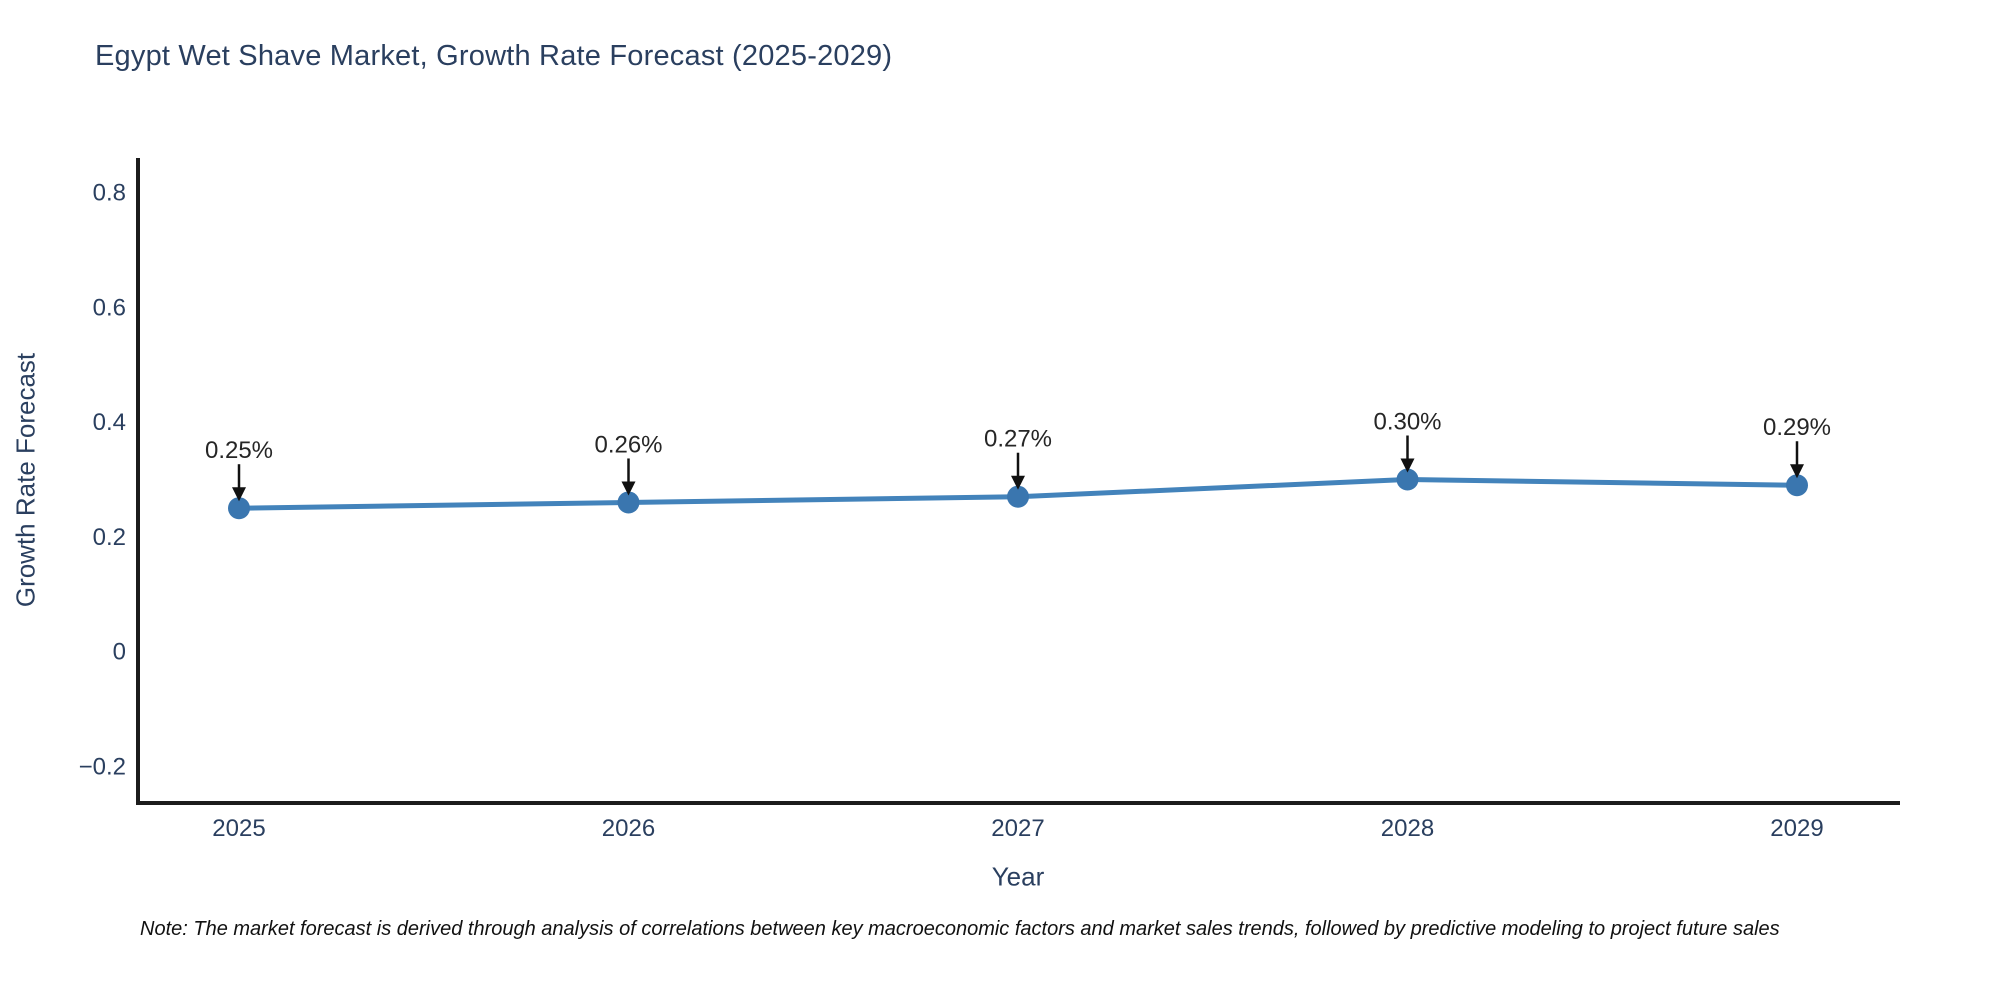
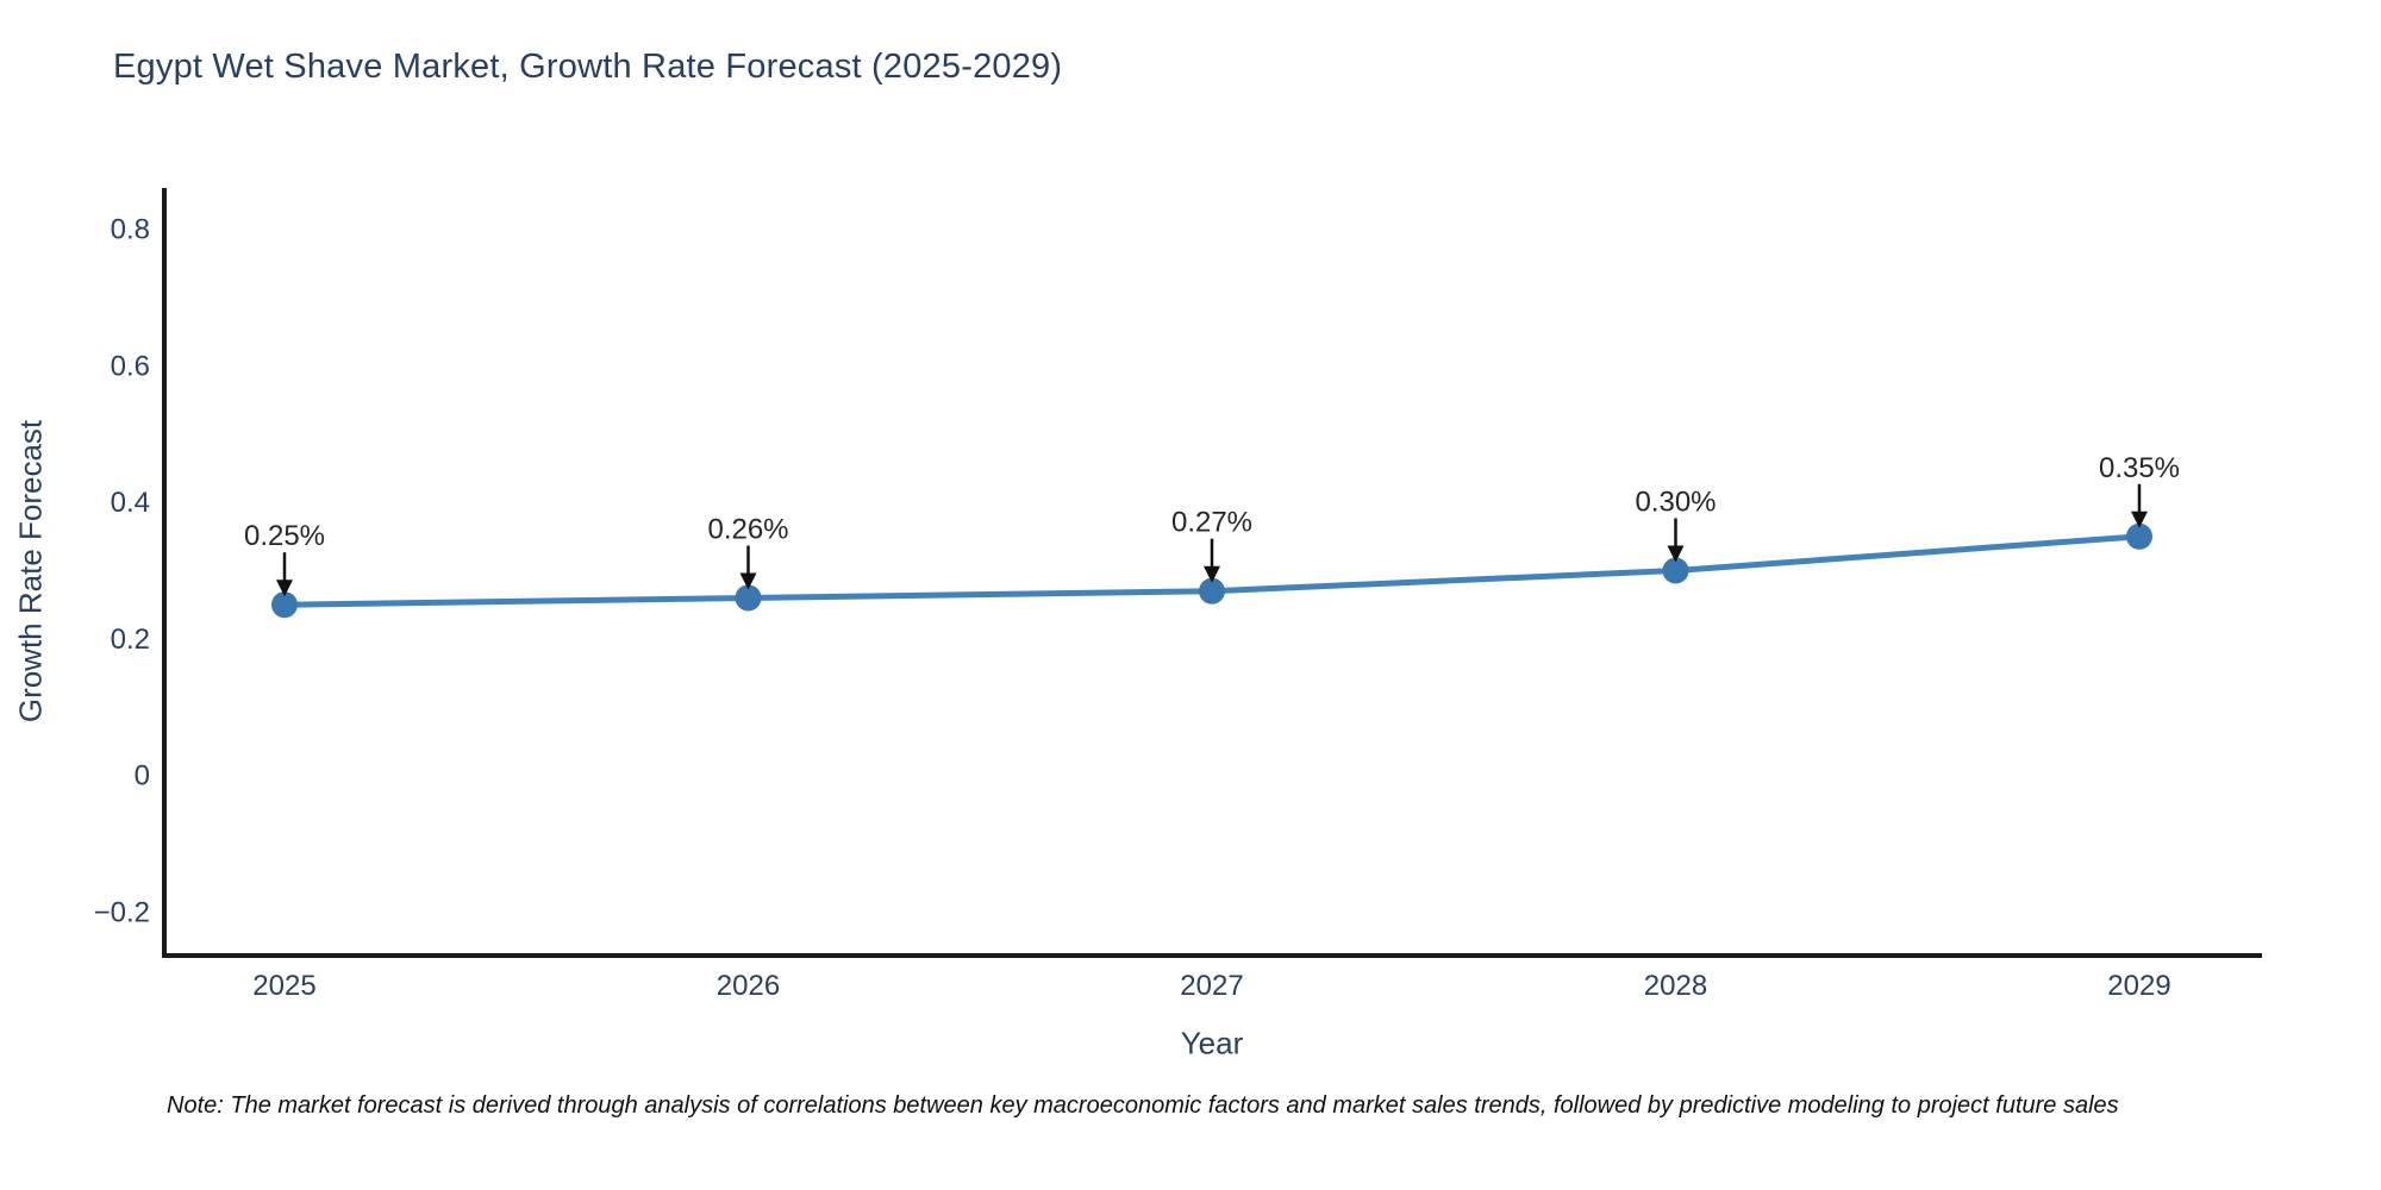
2029: 0.29% -> 0.35%
